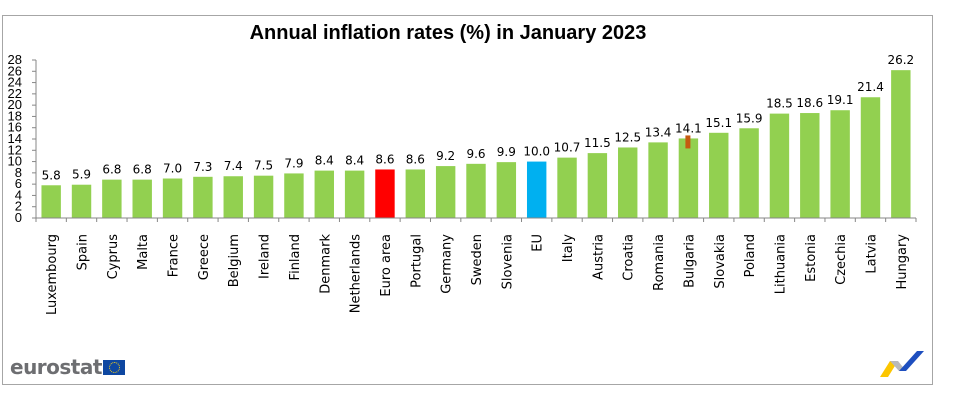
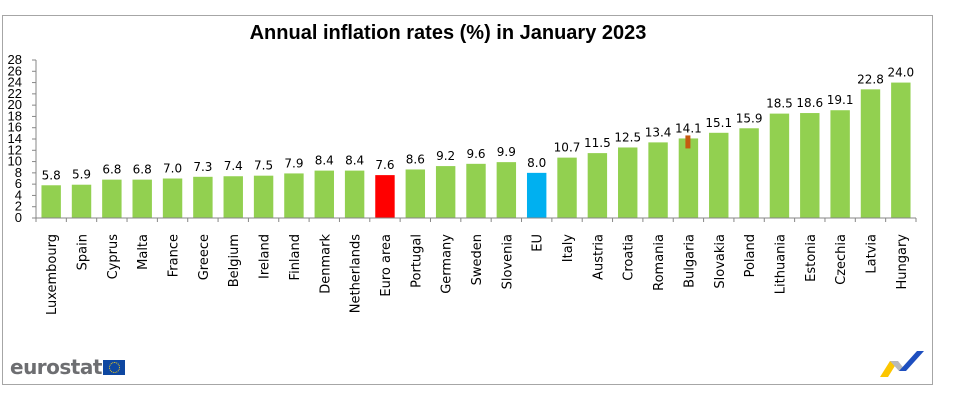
Euro area: 8.6 -> 7.6
EU: 10.0 -> 8.0
Latvia: 21.4 -> 22.8
Hungary: 26.2 -> 24.0
